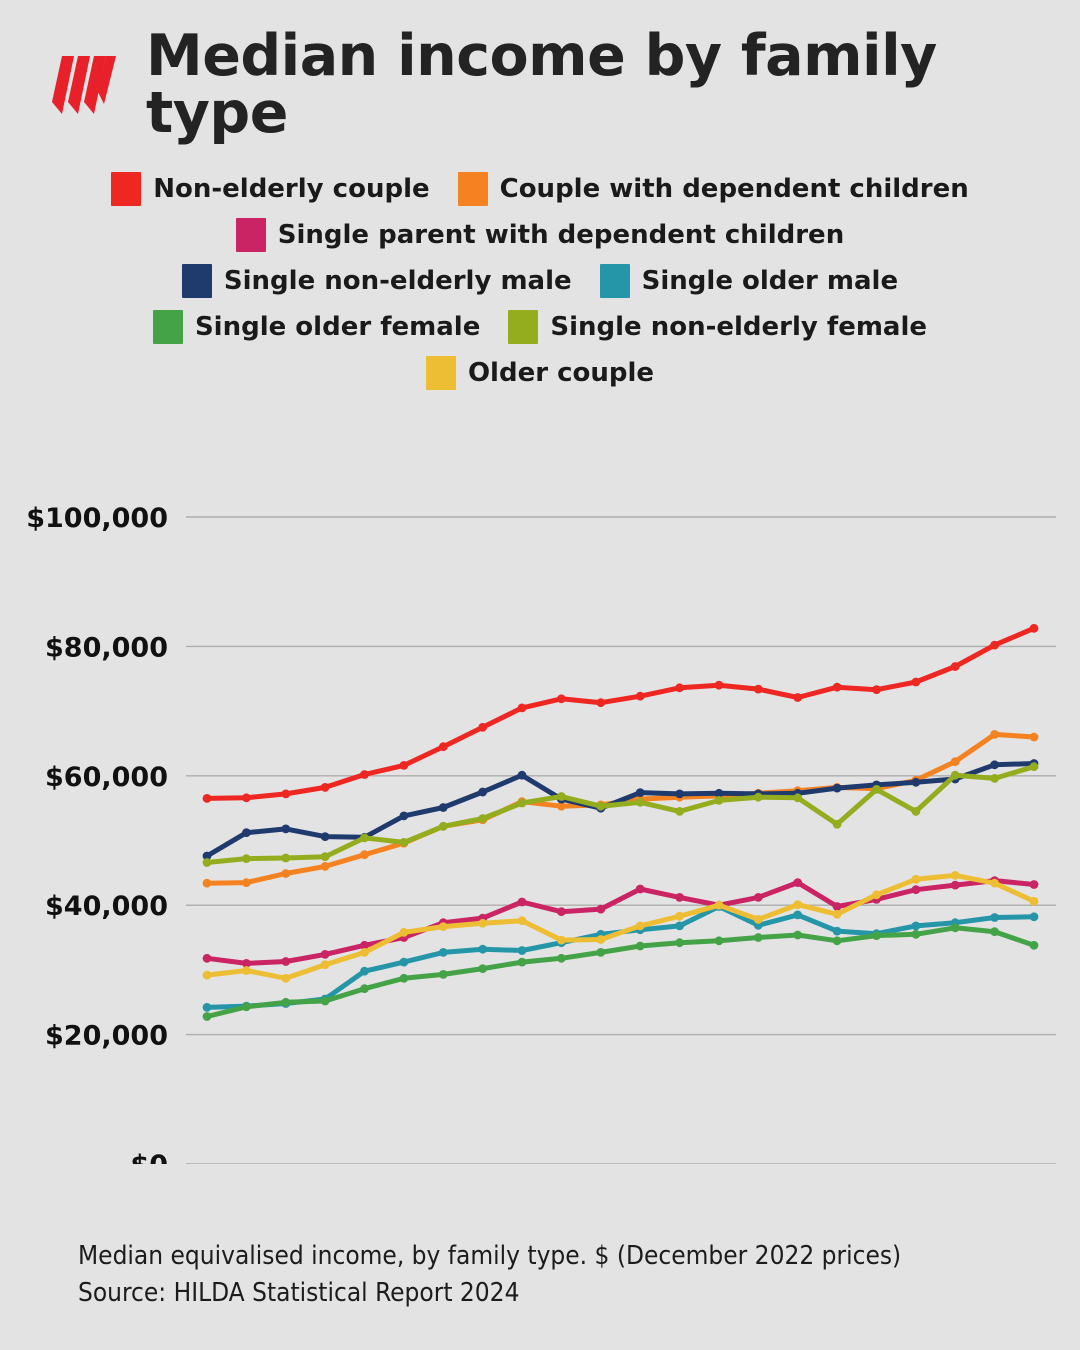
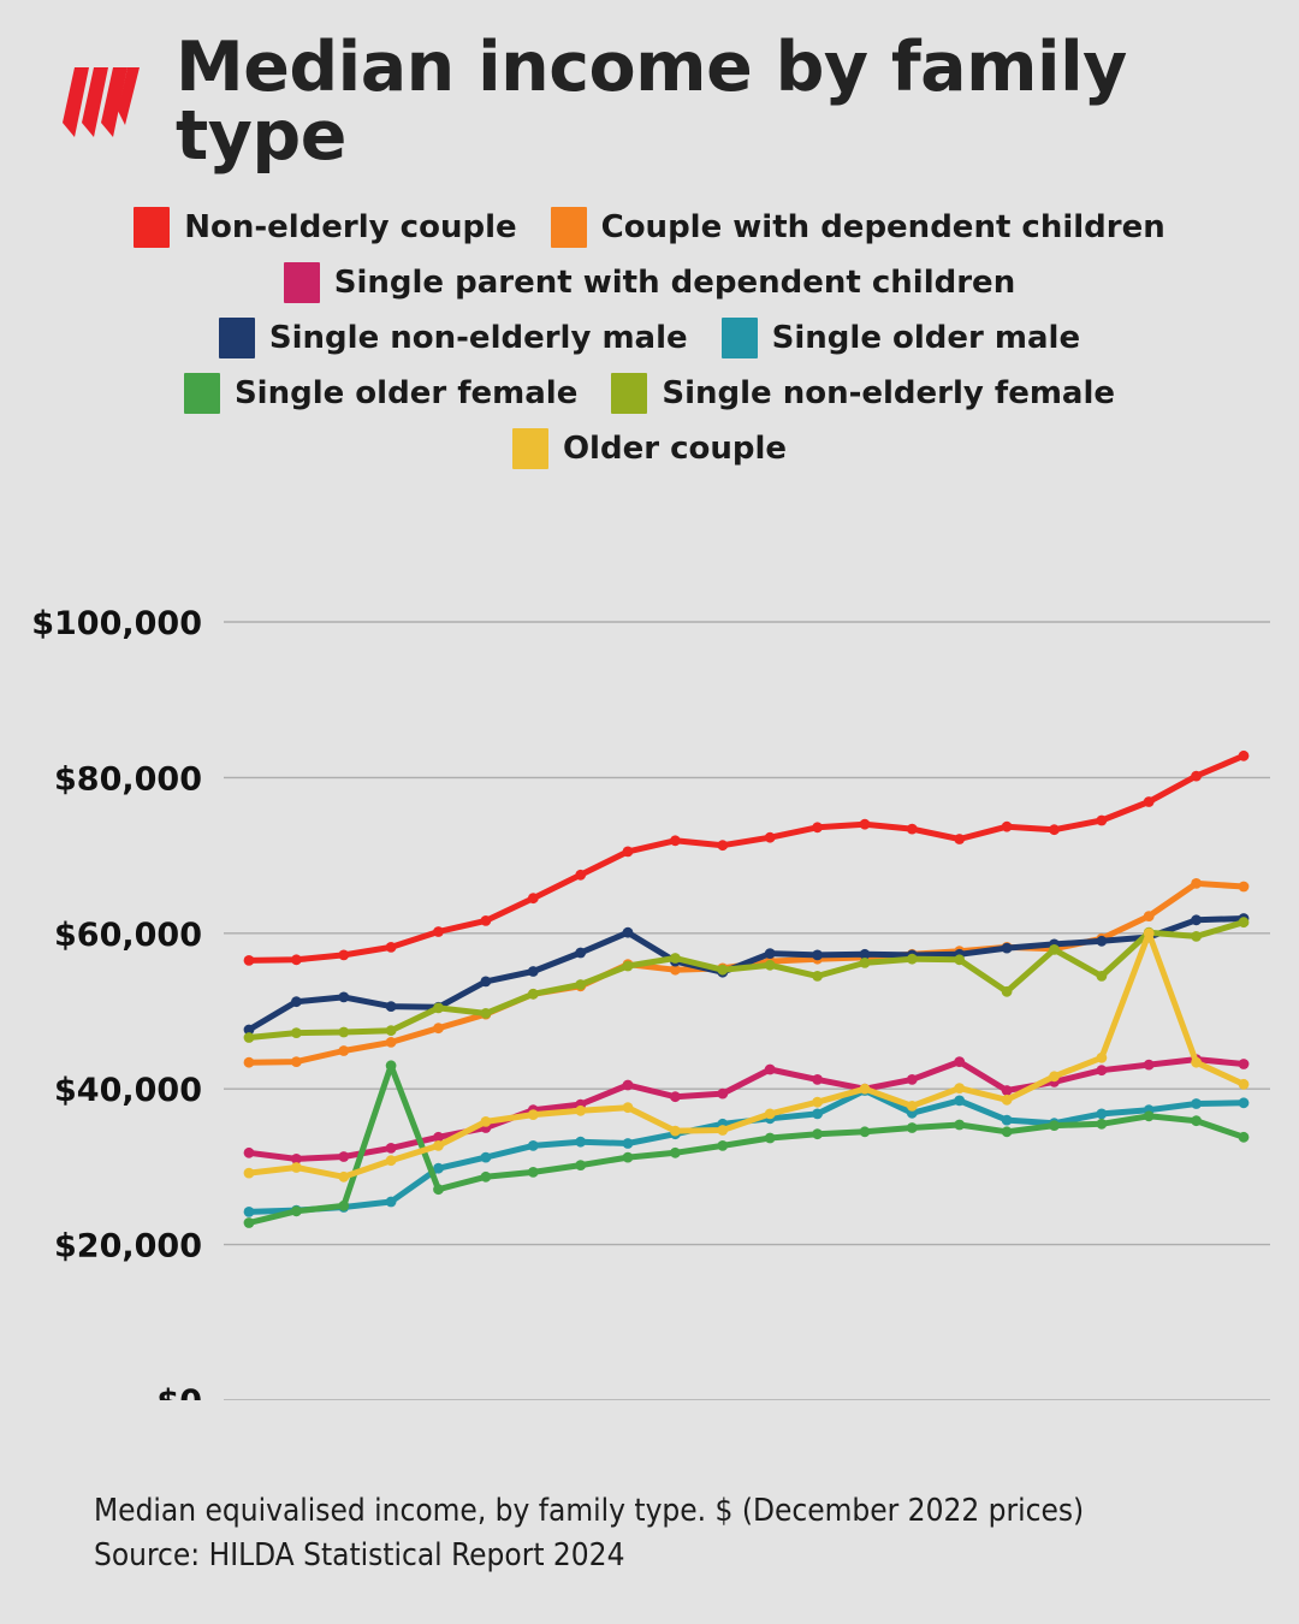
Single older female/2004: $25000 -> $43000
Older couple/2020: $45000 -> $60000
